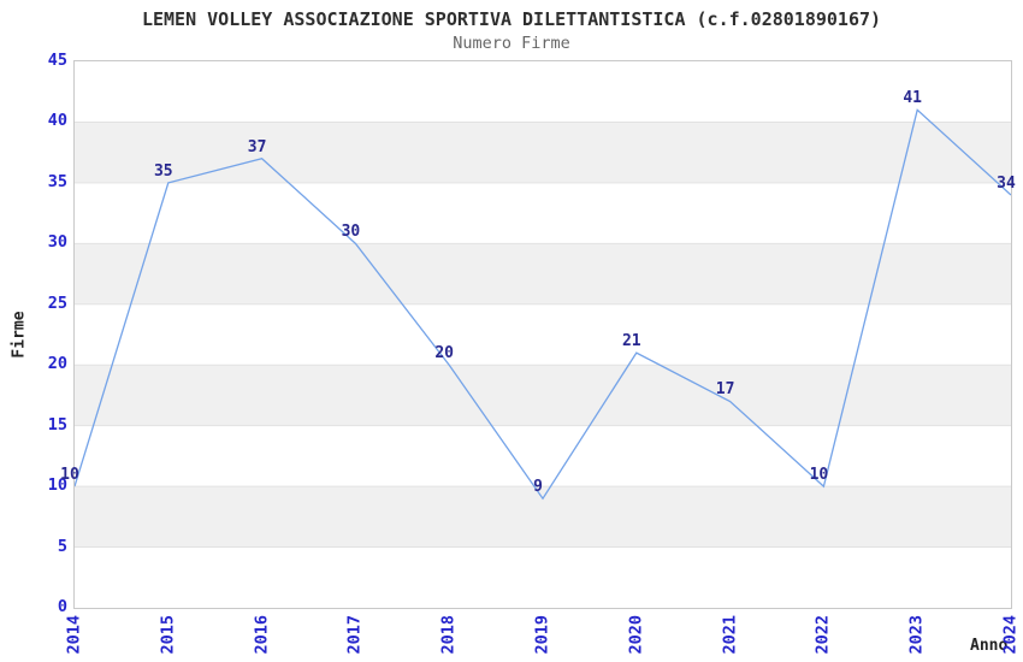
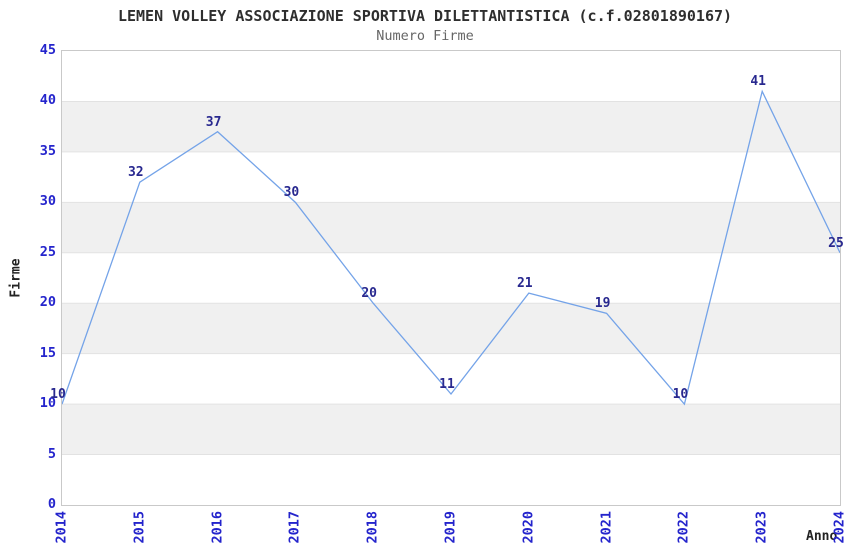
2015: 35 -> 32
2019: 9 -> 11
2021: 17 -> 19
2024: 34 -> 25
